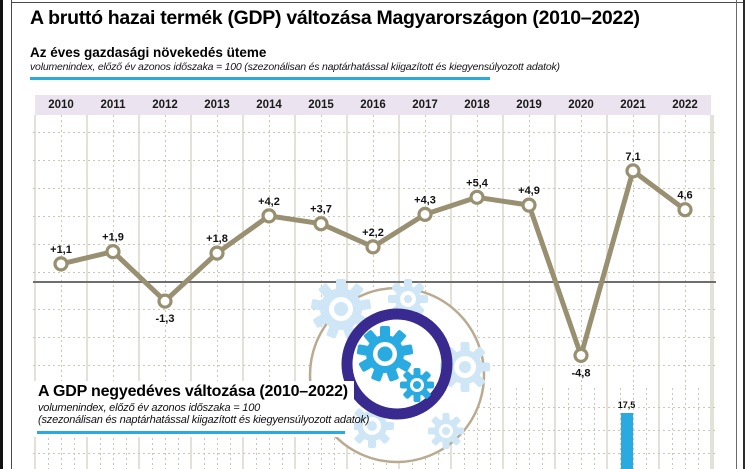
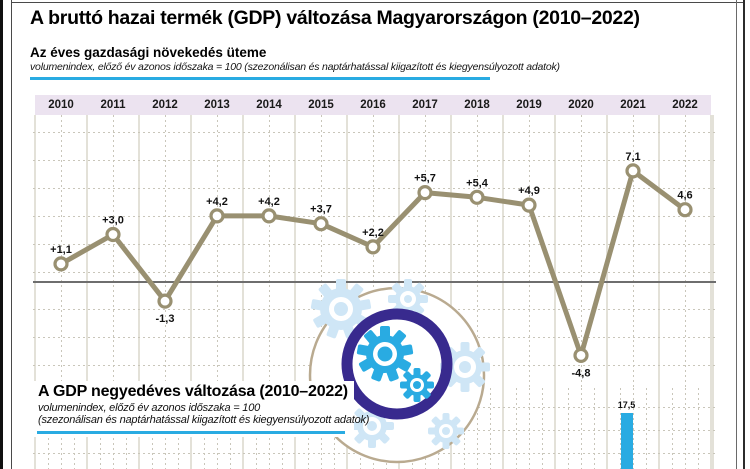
Az éves gazdasági növekedés üteme/2011: +1,9 -> +3,0
Az éves gazdasági növekedés üteme/2013: +1,8 -> +4,2
Az éves gazdasági növekedés üteme/2017: +4,3 -> +5,7
